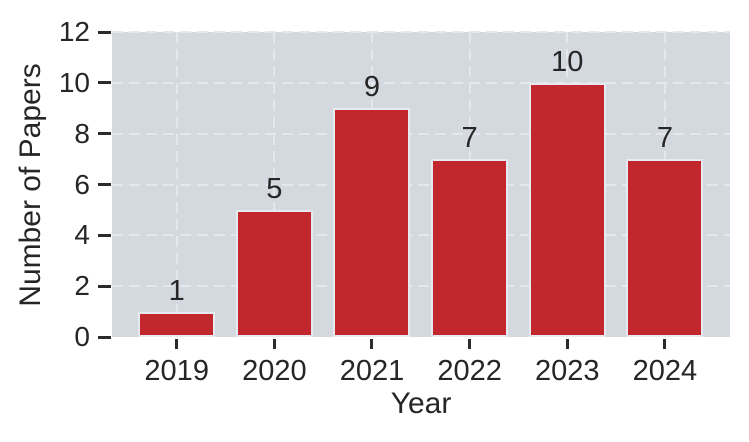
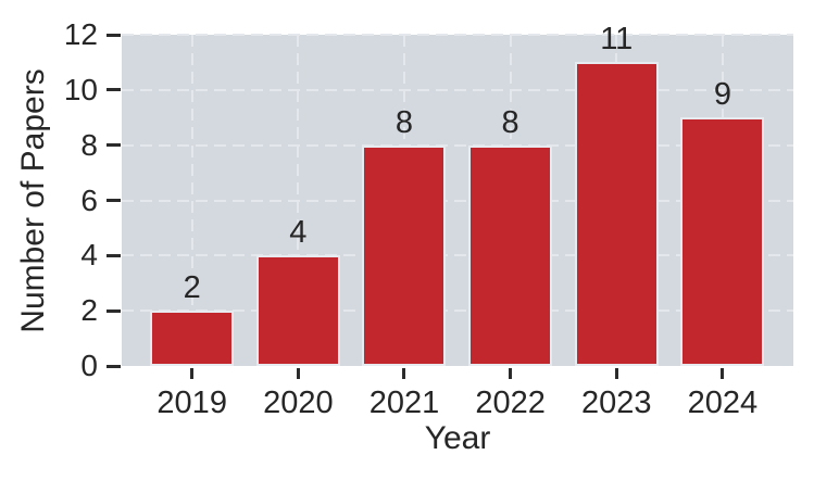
2019: 1 -> 2
2020: 5 -> 4
2021: 9 -> 8
2022: 7 -> 8
2023: 10 -> 11
2024: 7 -> 9
